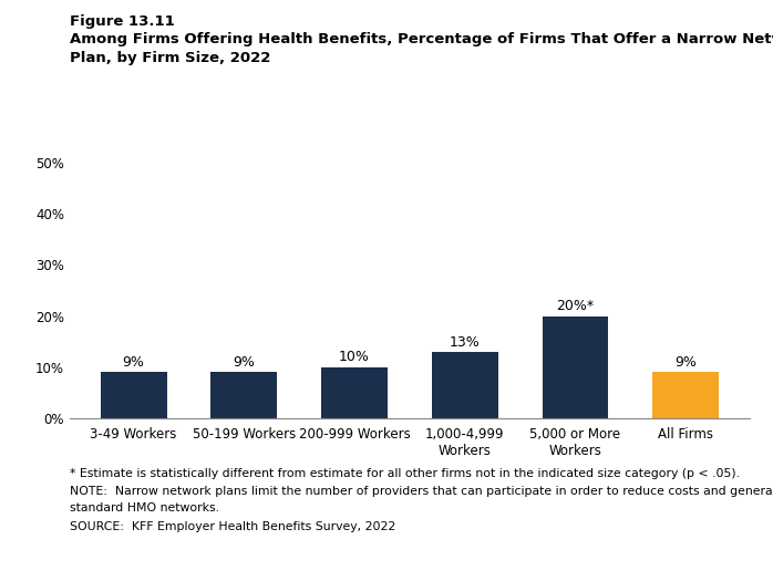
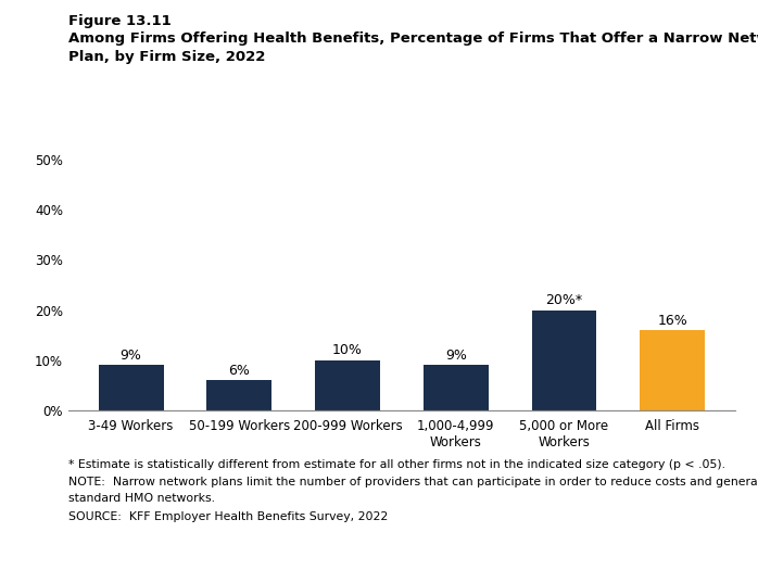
50-199 Workers: 9% -> 6%
1,000-4,999 Workers: 13% -> 9%
All Firms: 9% -> 16%
